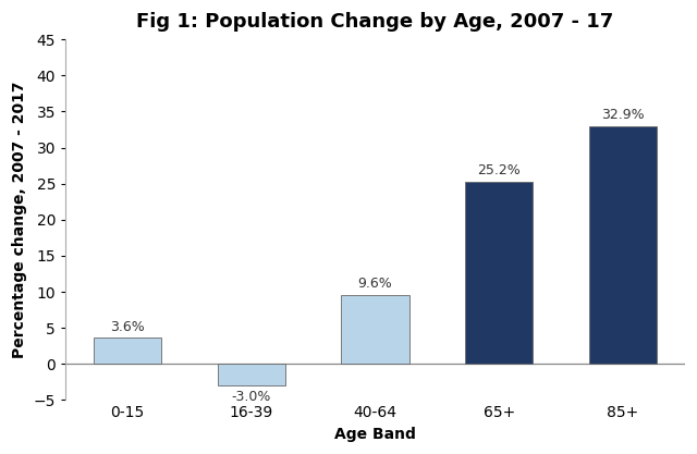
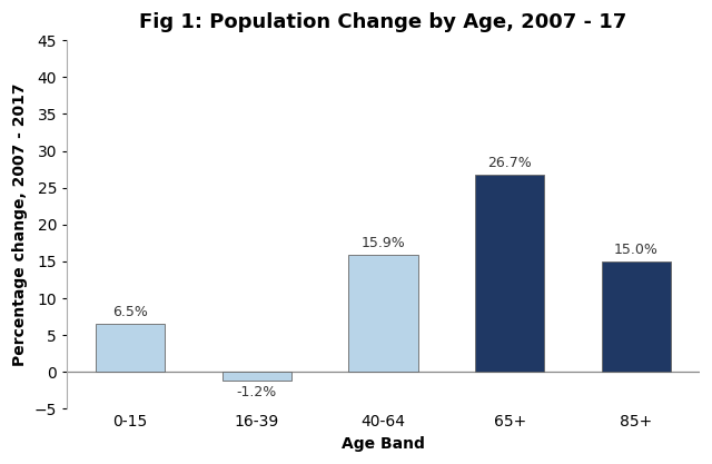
0-15: 3.6% -> 6.5%
16-39: -3.0% -> -1.2%
40-64: 9.6% -> 15.9%
65+: 25.2% -> 26.7%
85+: 32.9% -> 15.0%
